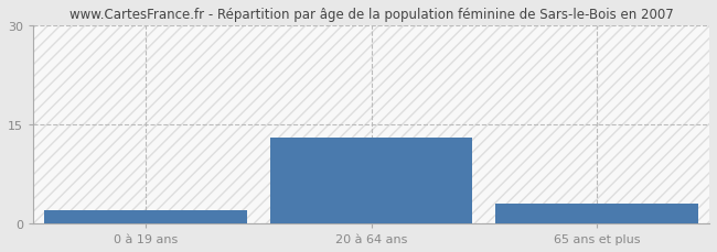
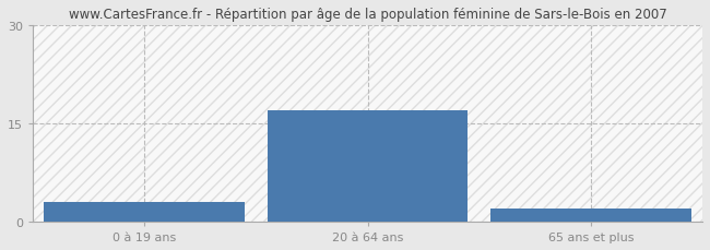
0 à 19 ans: 2 -> 3
20 à 64 ans: 13 -> 17
65 ans et plus: 3 -> 2
